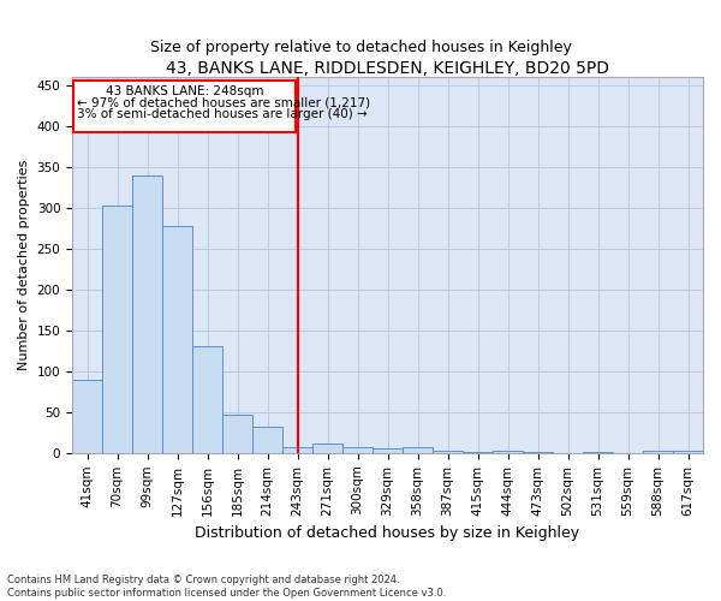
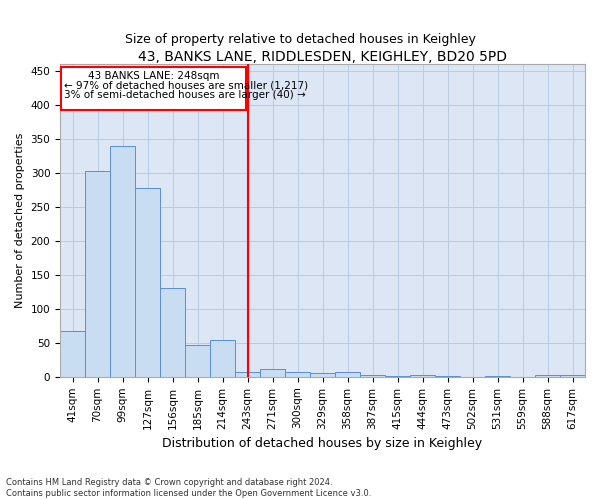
41sqm: 90 -> 68
214sqm: 32 -> 54
